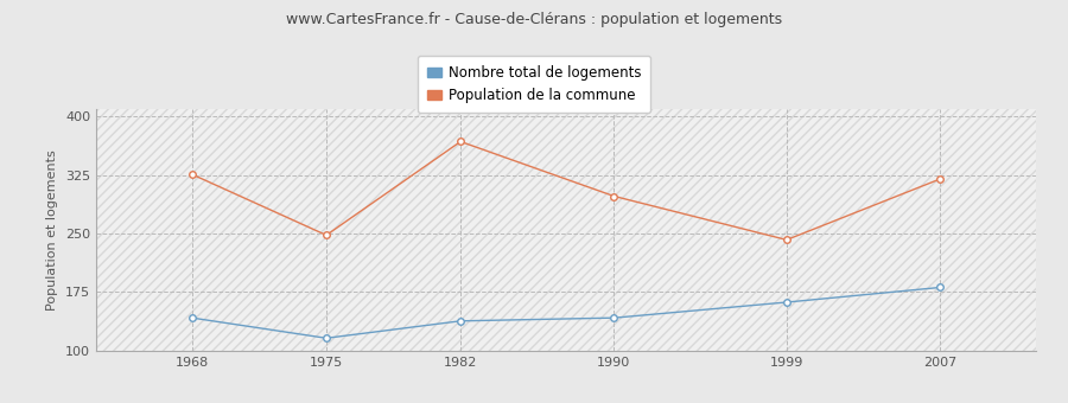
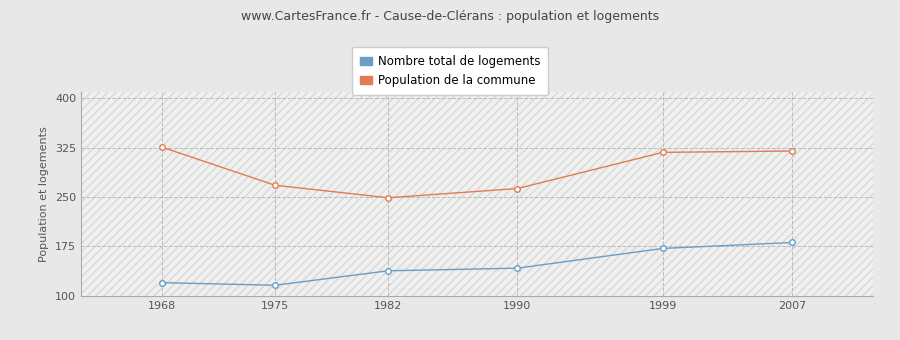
Nombre total de logements/1968: 142 -> 120
Population de la commune/1975: 248 -> 268
Population de la commune/1982: 368 -> 249
Population de la commune/1990: 298 -> 263
Nombre total de logements/1999: 162 -> 172
Population de la commune/1999: 242 -> 318
